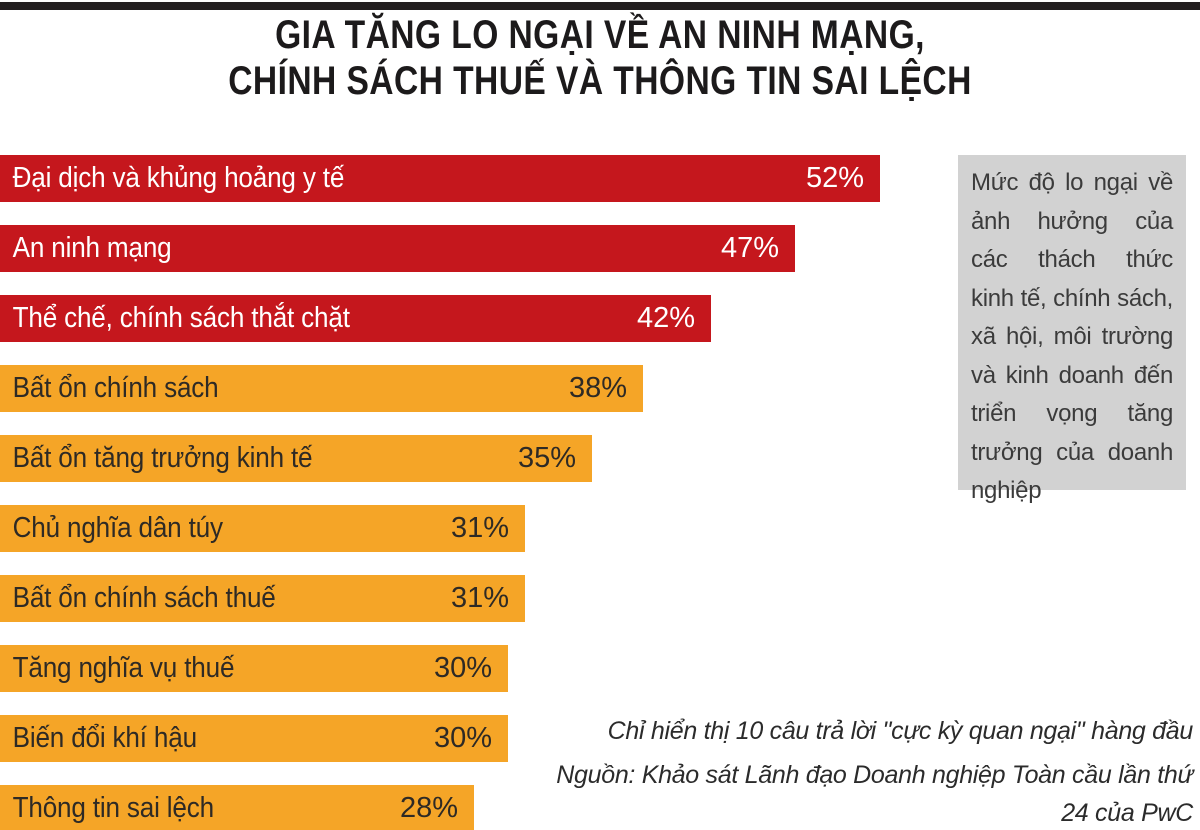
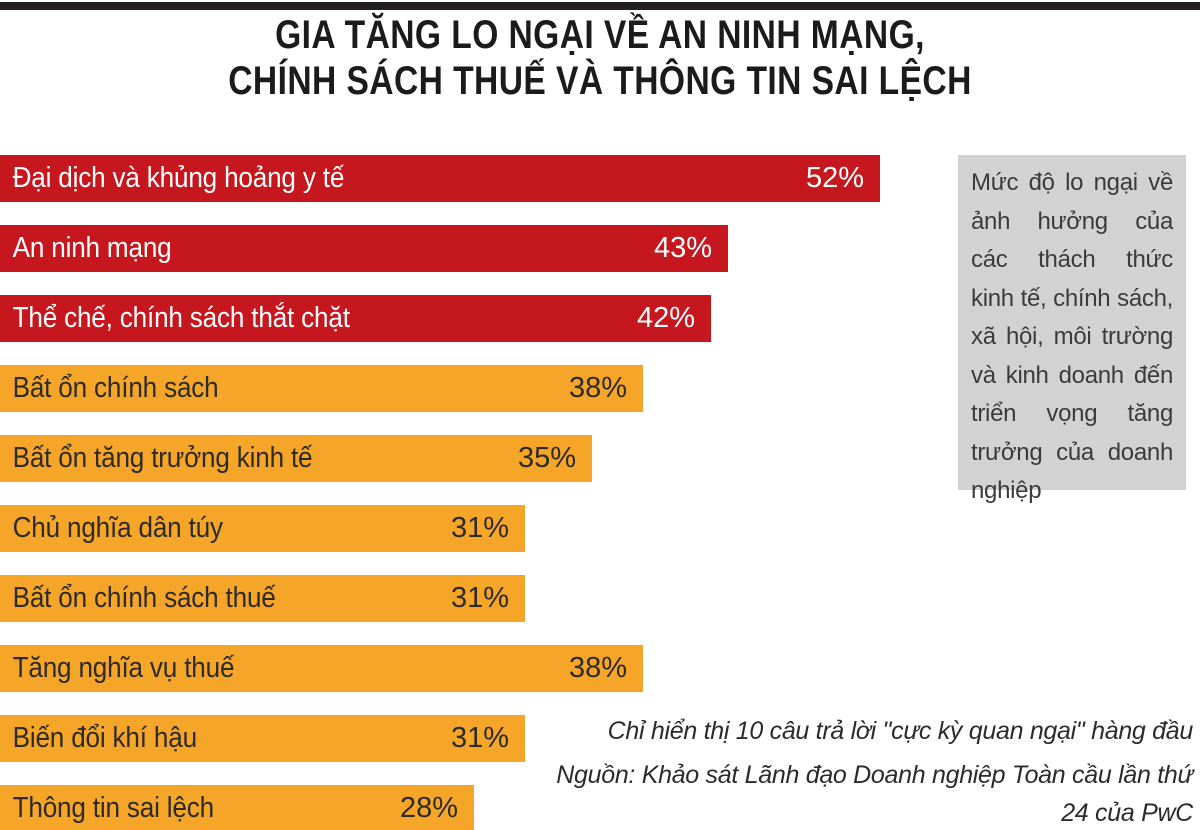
An ninh mạng: 47% -> 43%
Tăng nghĩa vụ thuế: 30% -> 38%
Biến đổi khí hậu: 30% -> 31%
